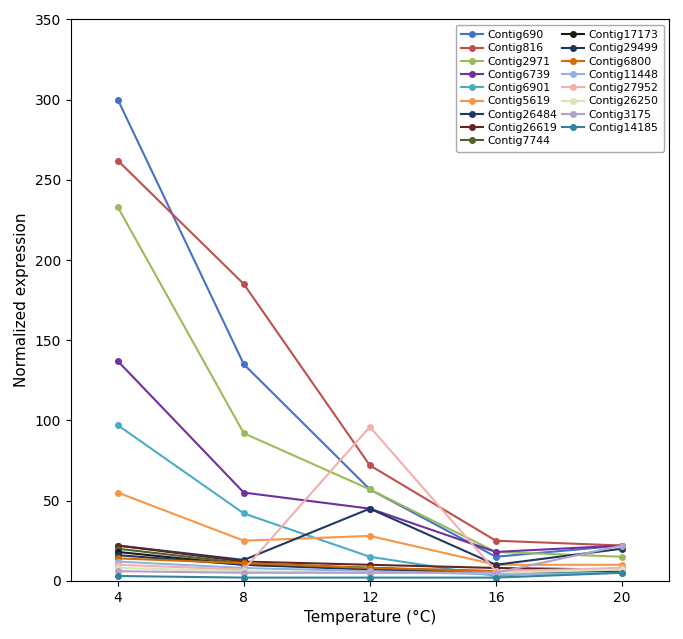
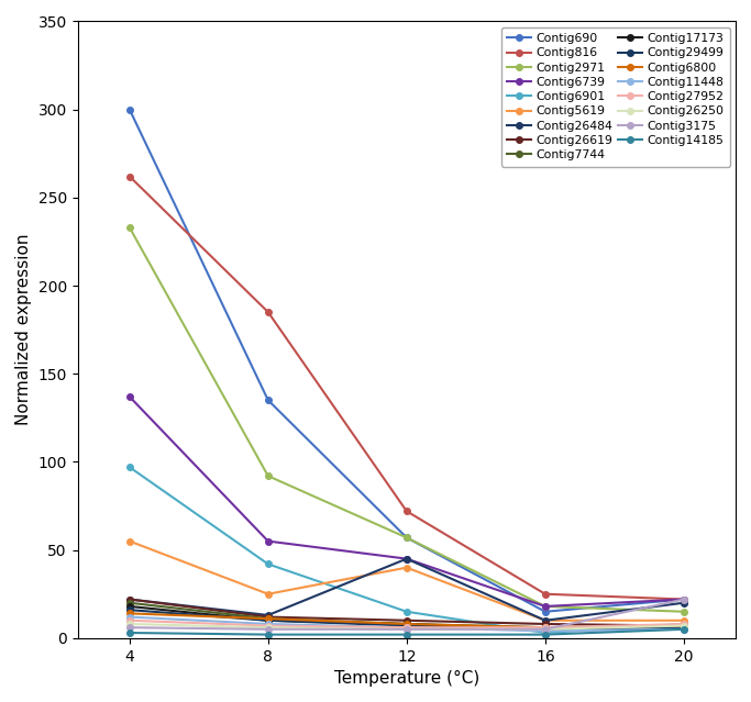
Contig5619/12: 28 -> 40
Contig27952/12: 96 -> 6
